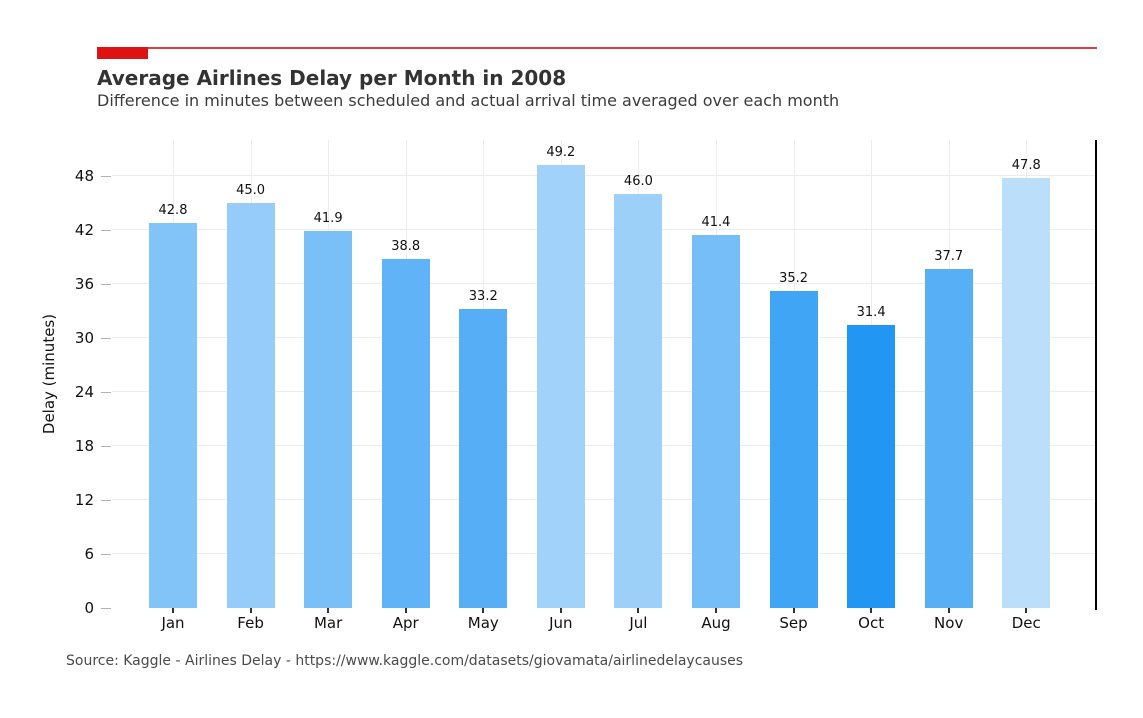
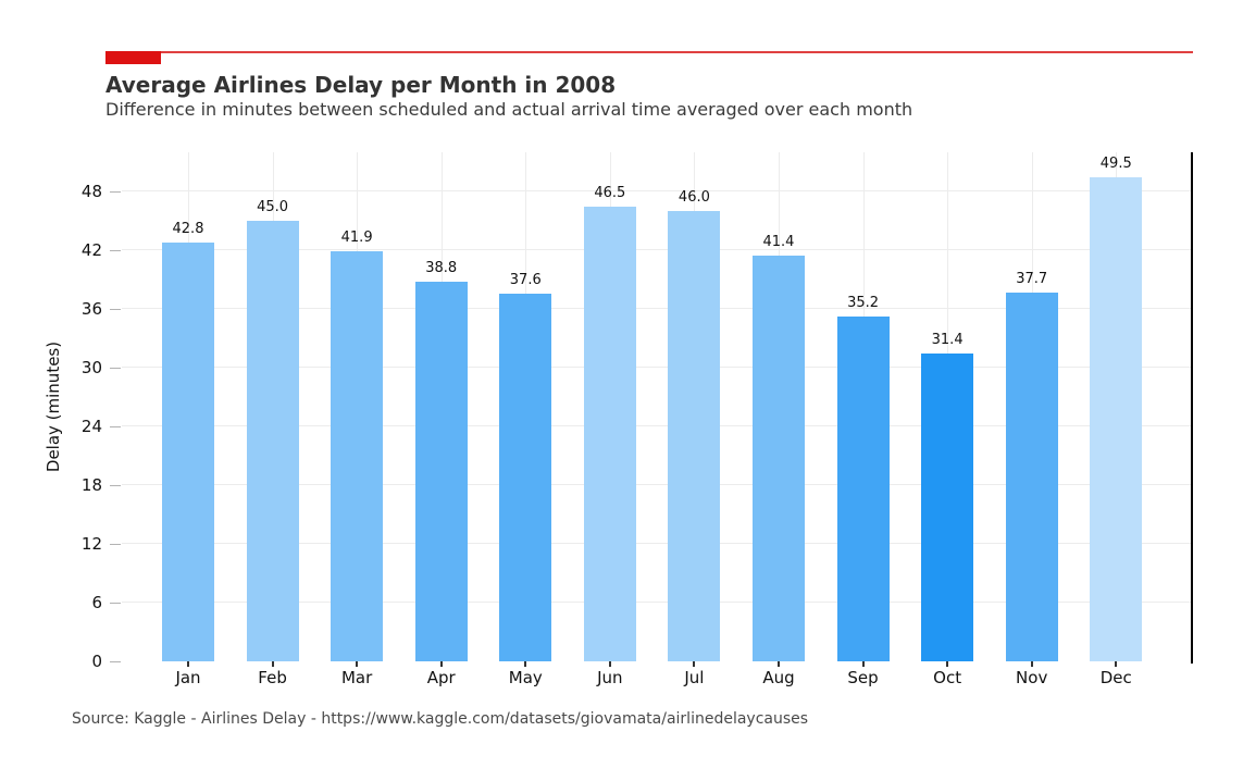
May: 33.2 -> 37.6
Jun: 49.2 -> 46.5
Dec: 47.8 -> 49.5
